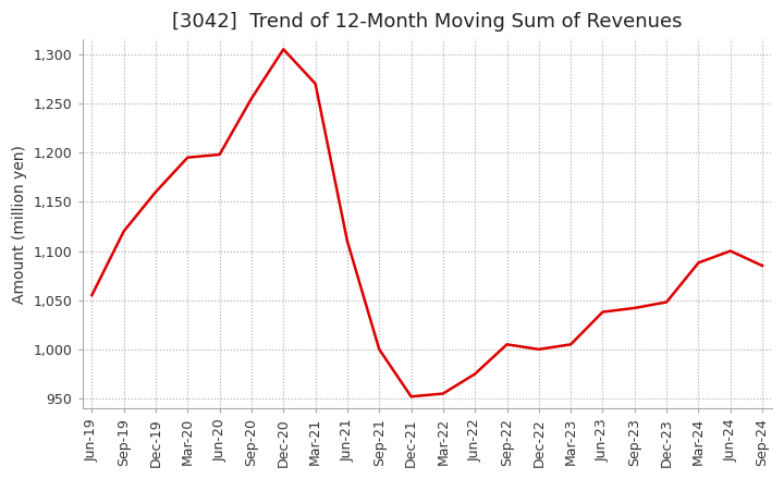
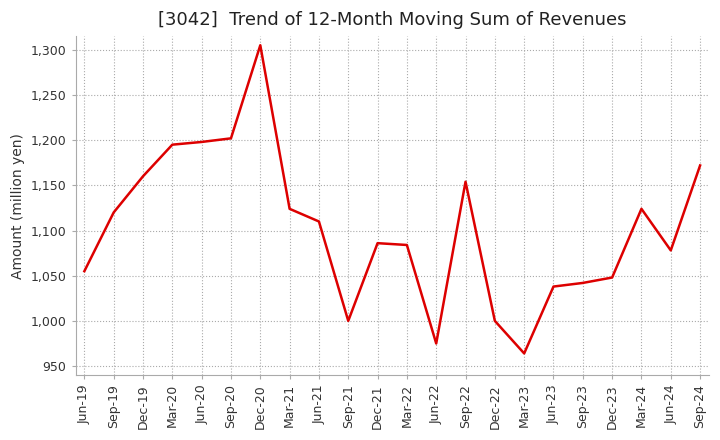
Sep-20: 1,255 -> 1,202
Mar-21: 1,270 -> 1,124
Dec-21: 952 -> 1,086
Mar-22: 955 -> 1,084
Sep-22: 1,005 -> 1,154
Mar-23: 1,005 -> 964
Mar-24: 1,088 -> 1,124
Jun-24: 1,100 -> 1,078
Sep-24: 1,085 -> 1,172
